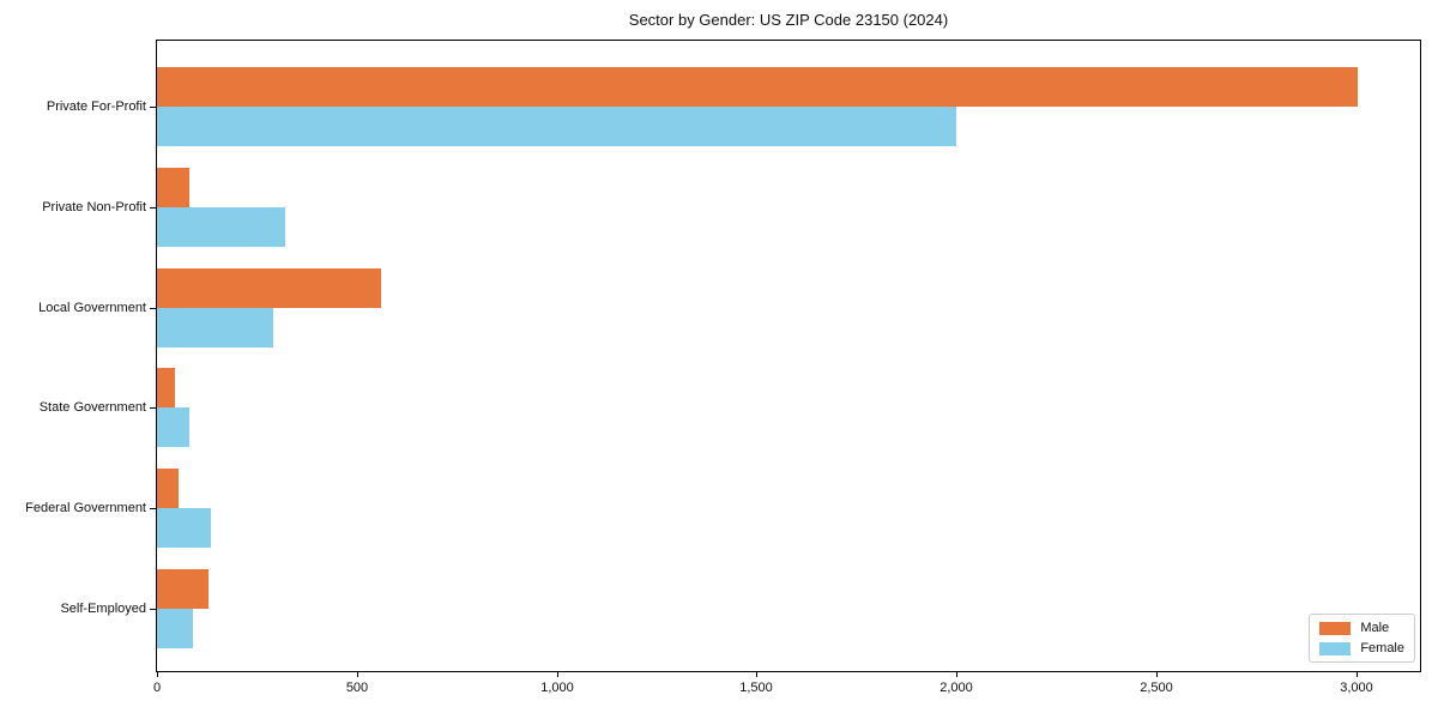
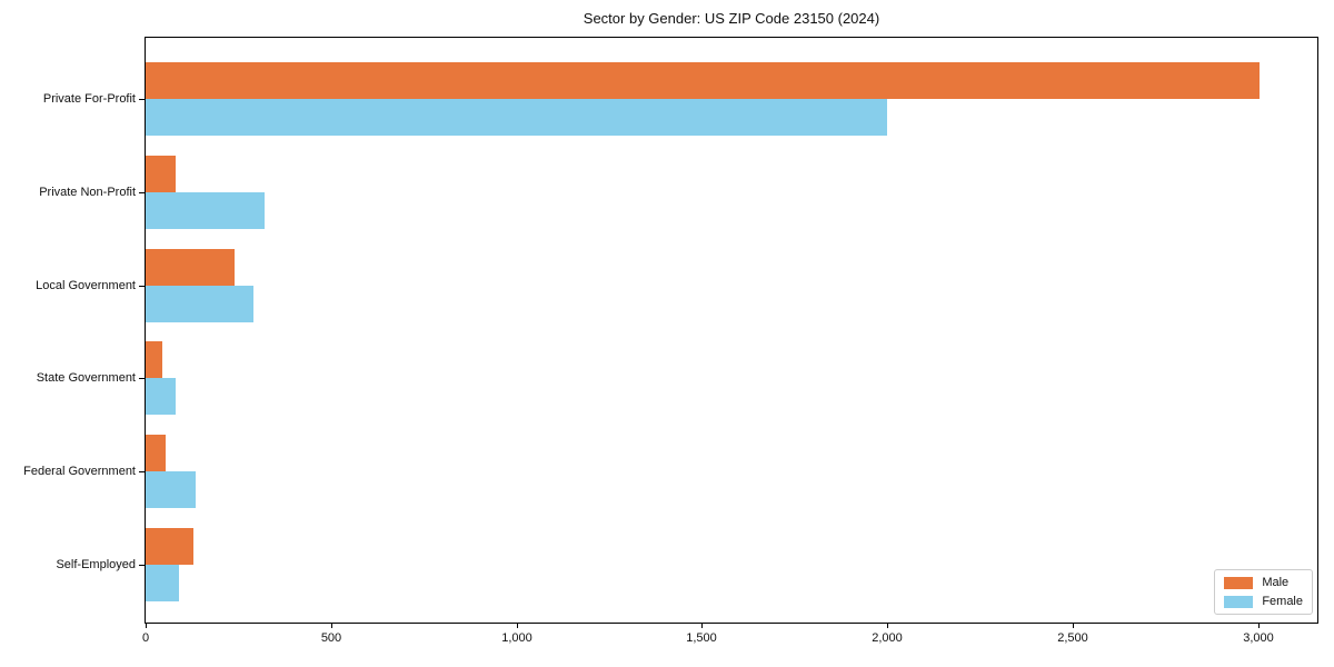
Male/Local Government: 560 -> 240
